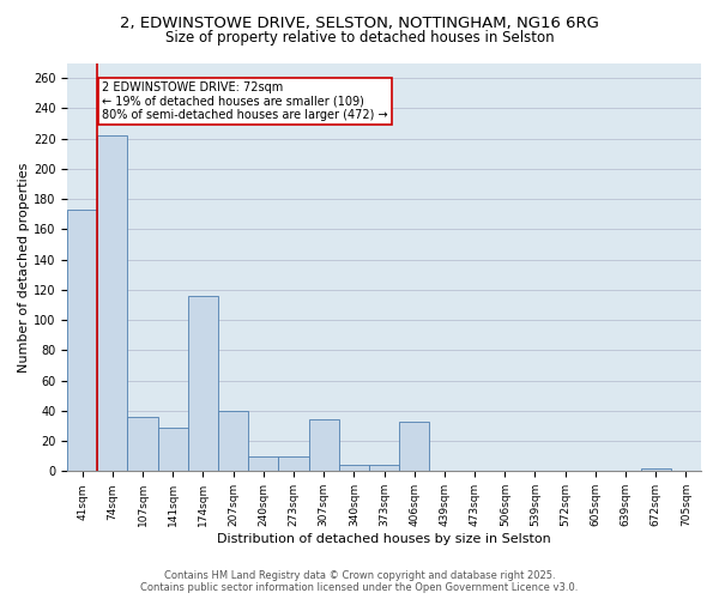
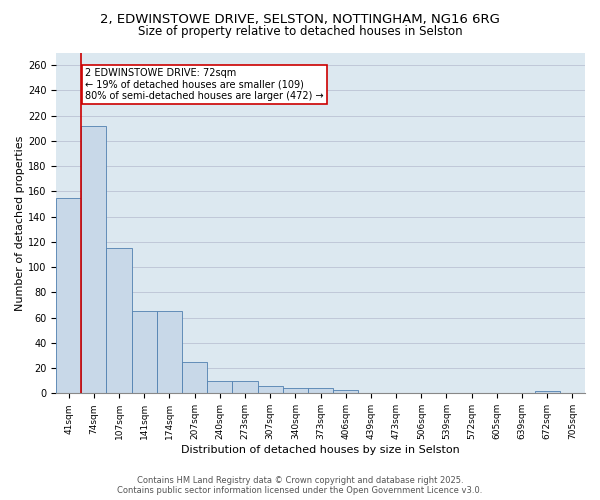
41sqm: 173 -> 155
74sqm: 222 -> 212
107sqm: 36 -> 115
141sqm: 29 -> 65
174sqm: 116 -> 65
207sqm: 40 -> 25
307sqm: 34 -> 6
406sqm: 33 -> 3
